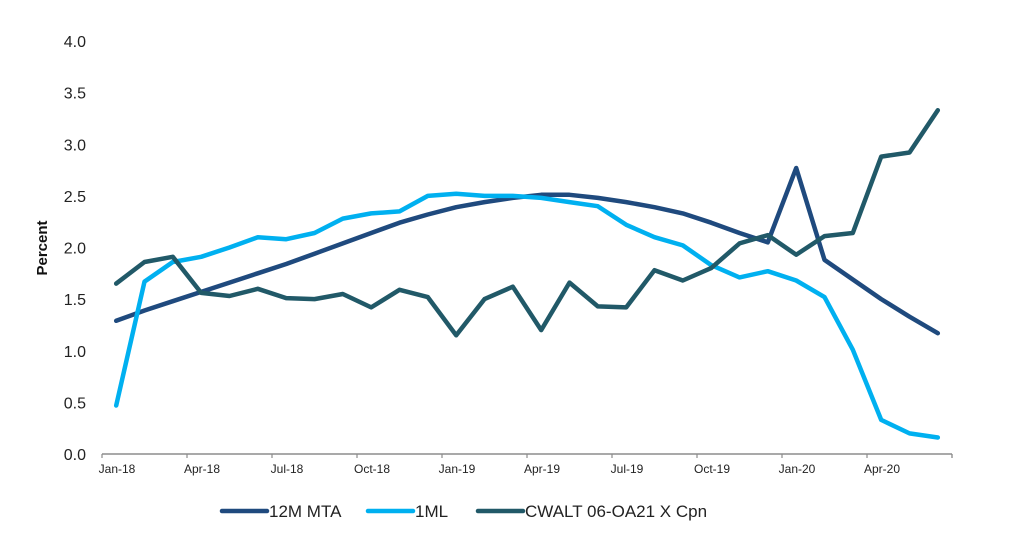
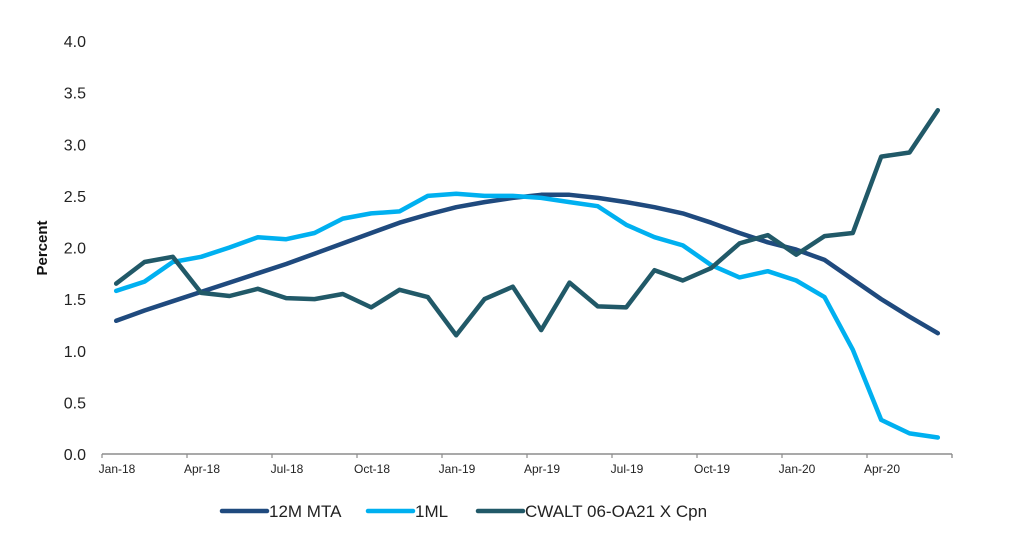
1ML/Jan-18: 0.47 -> 1.58
12M MTA/Jan-20: 2.77 -> 1.98
